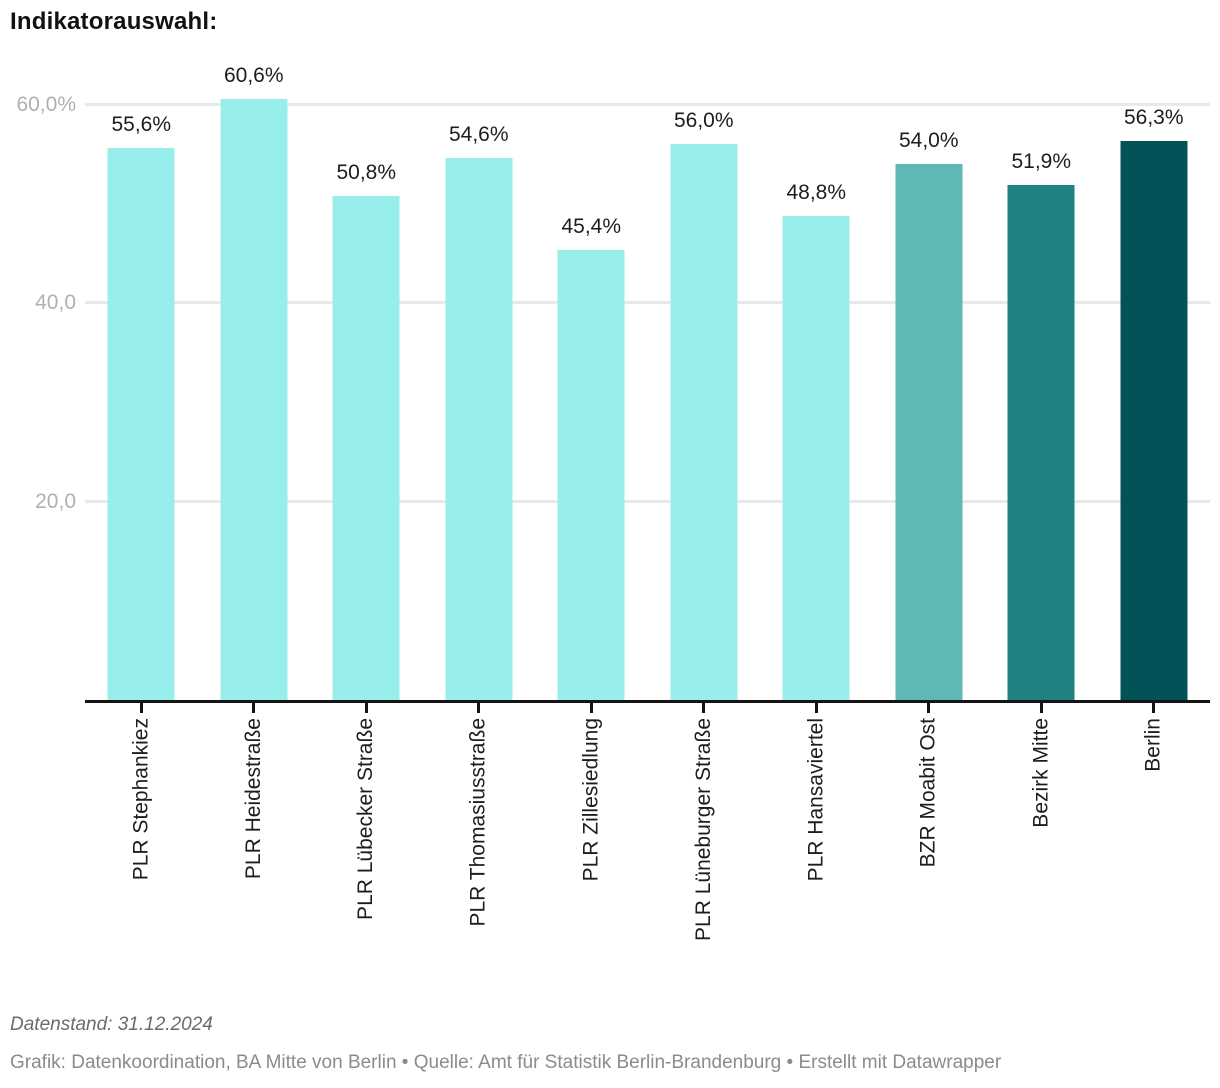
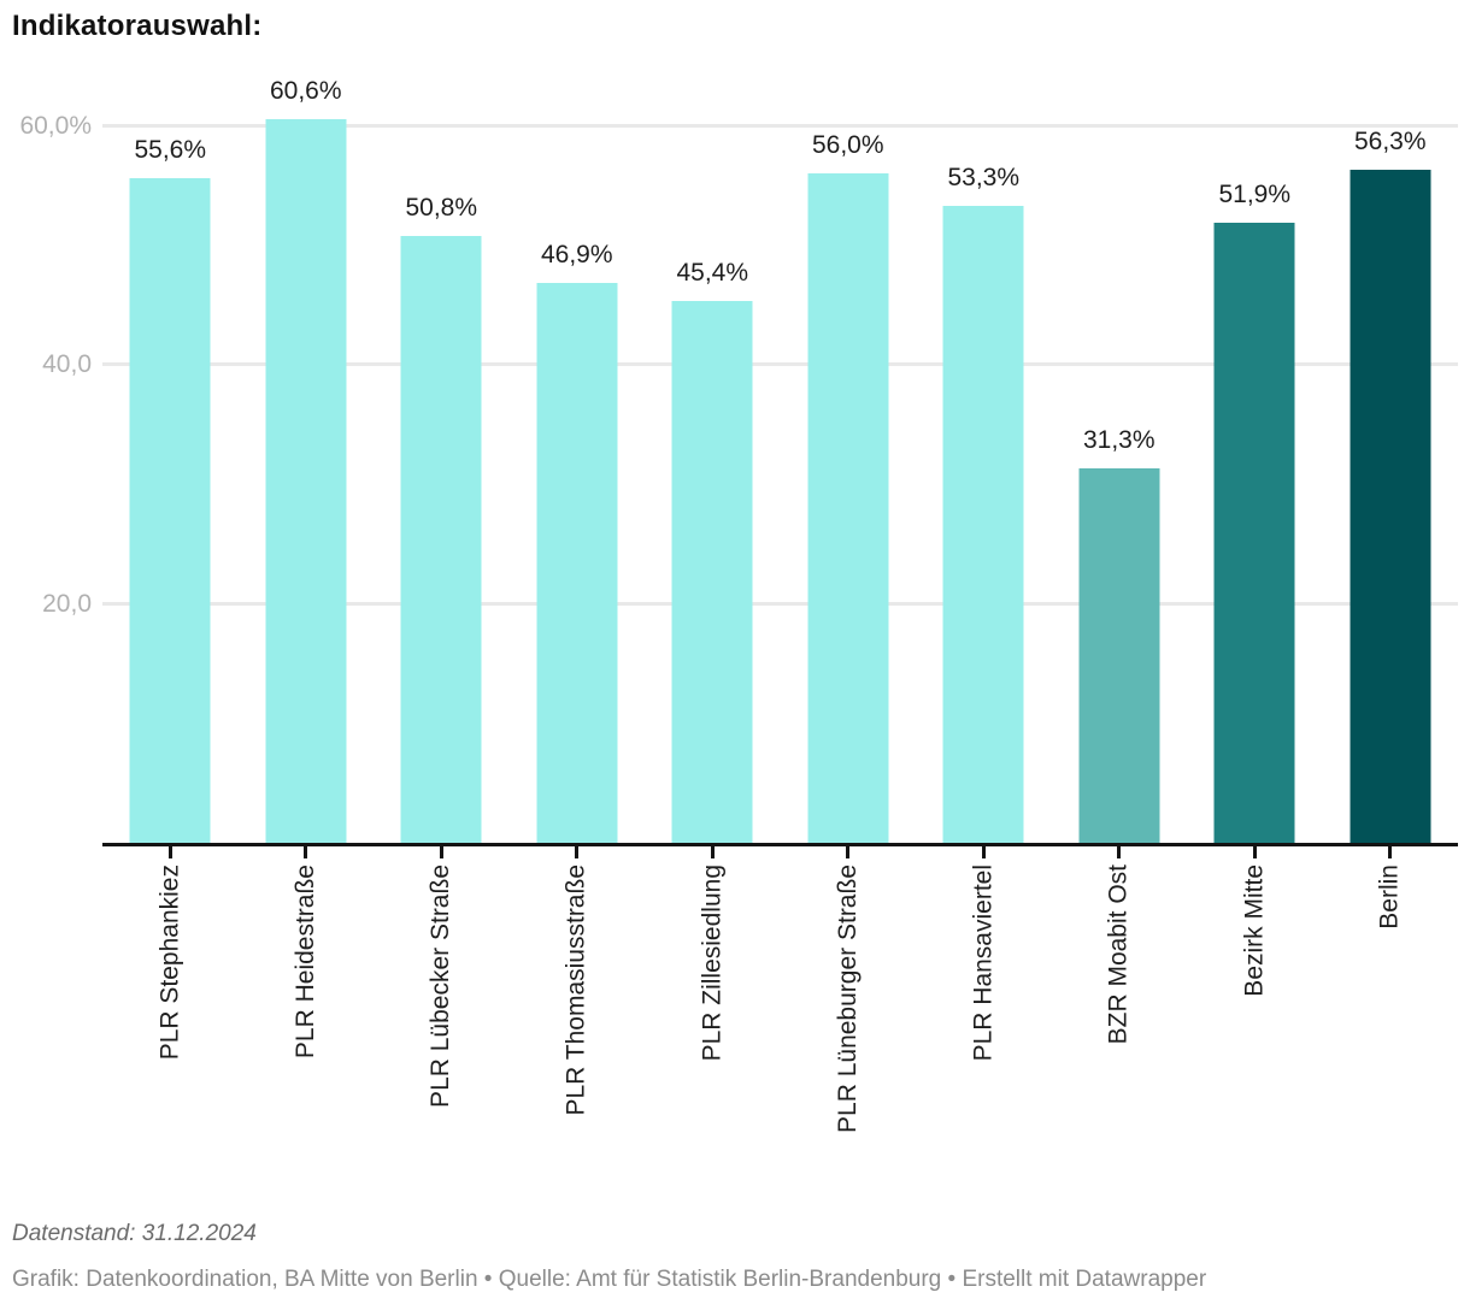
PLR Thomasiusstraße: 54,6% -> 46,9%
PLR Hansaviertel: 48,8% -> 53,3%
BZR Moabit Ost: 54,0% -> 31,3%
